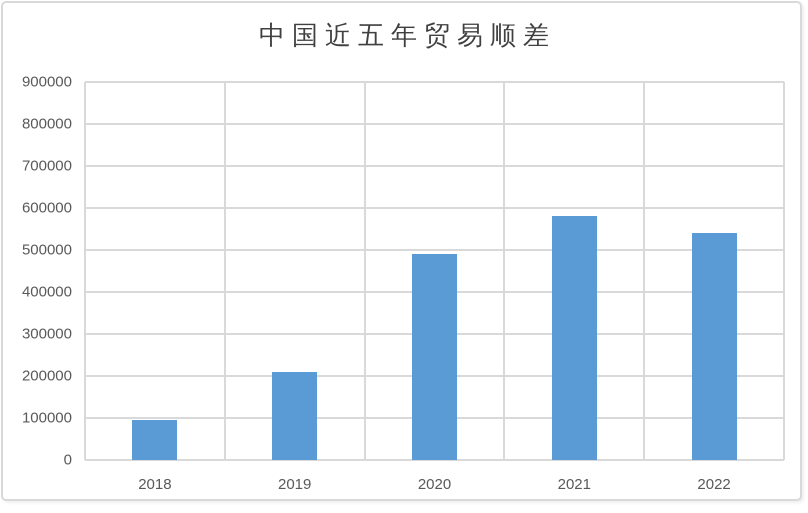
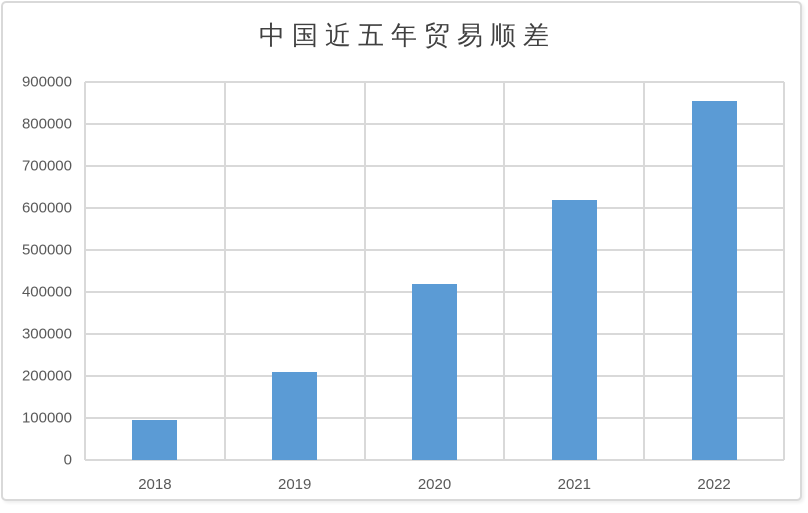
2020: 490000 -> 420000
2021: 580000 -> 620000
2022: 540000 -> 860000
